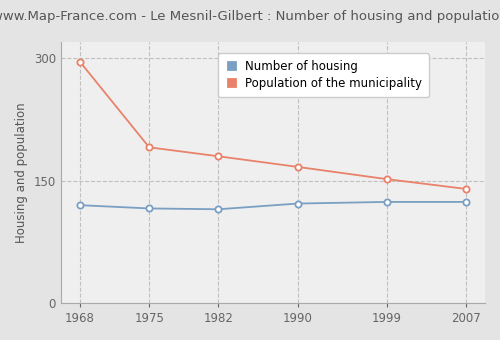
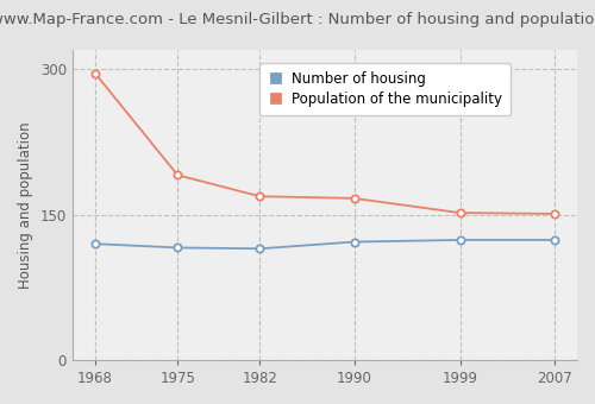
Population of the municipality/1982: 180 -> 169
Population of the municipality/2007: 140 -> 151
